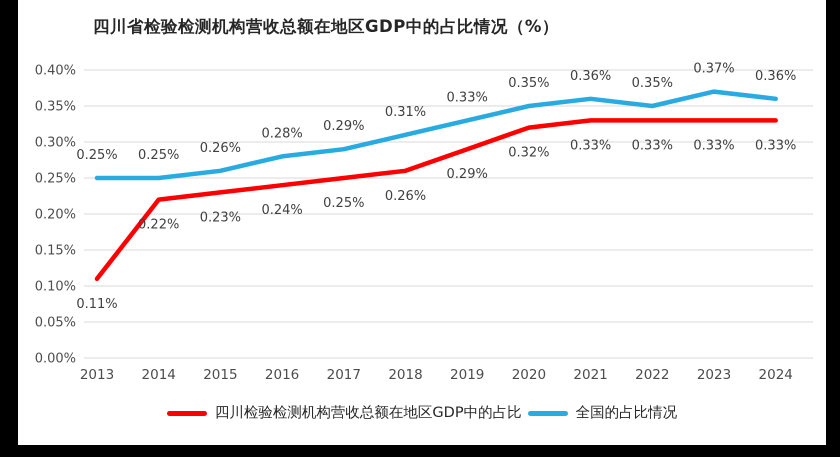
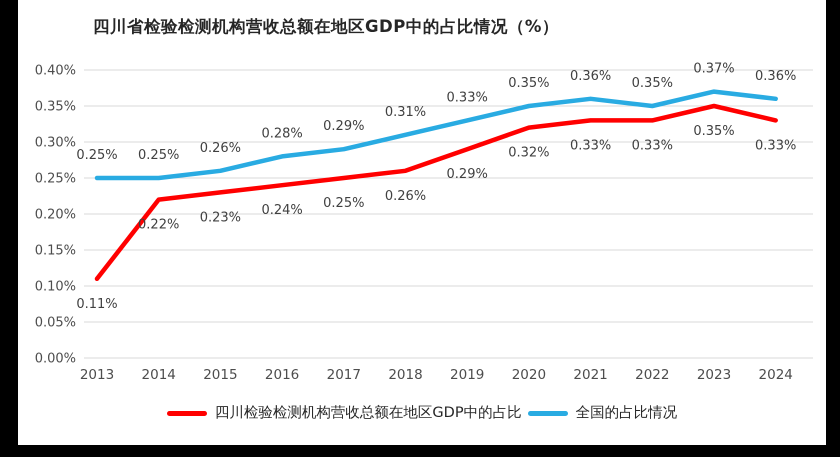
四川检验检测机构营收总额在地区GDP中的占比/2023: 0.33% -> 0.35%
